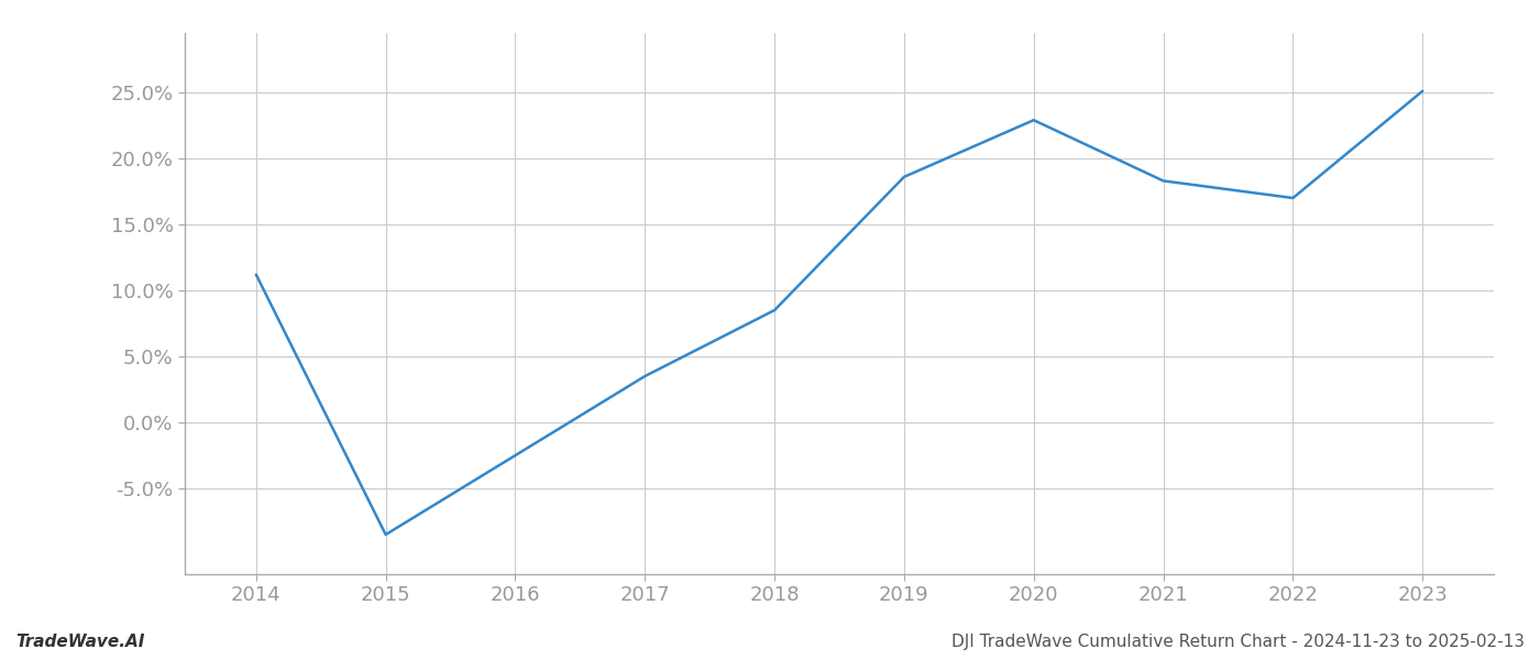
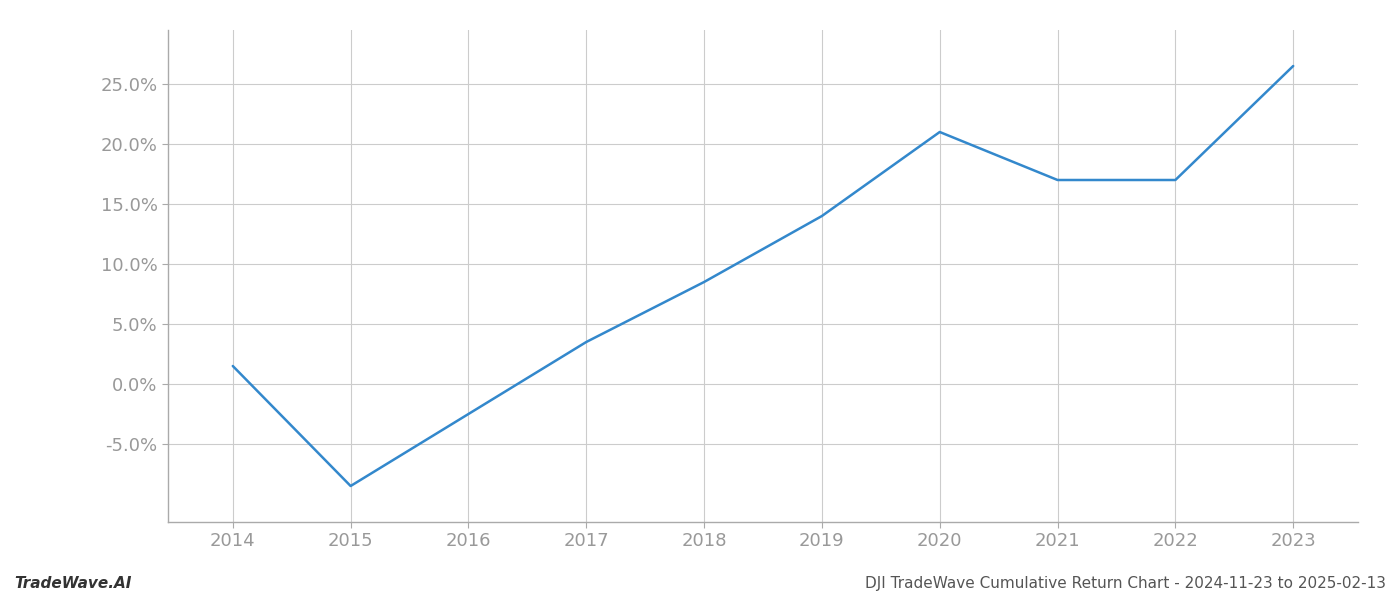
2014: 11.2% -> 1.5%
2019: 18.6% -> 14.0%
2020: 22.9% -> 21.0%
2021: 18.3% -> 17.0%
2023: 25.1% -> 26.5%
